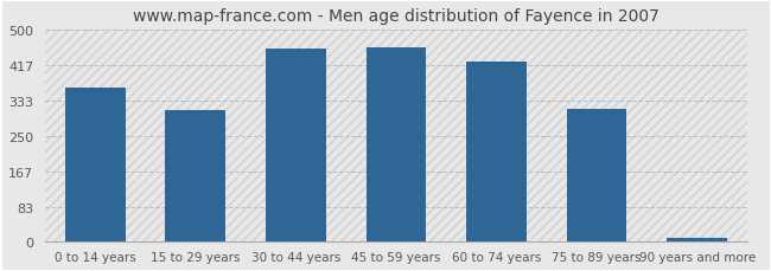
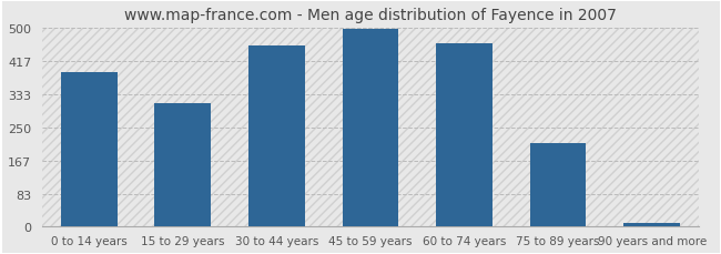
0 to 14 years: 365 -> 390
45 to 59 years: 460 -> 497
60 to 74 years: 425 -> 462
75 to 89 years: 315 -> 210
